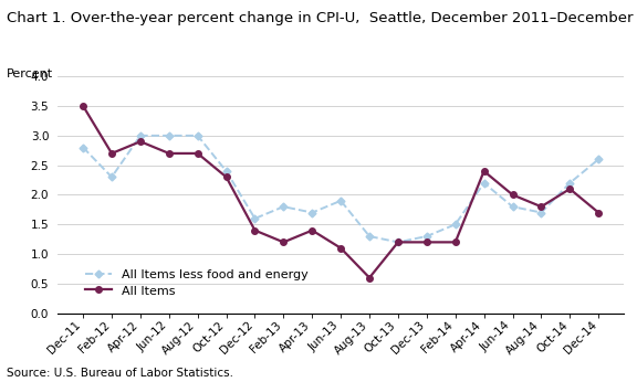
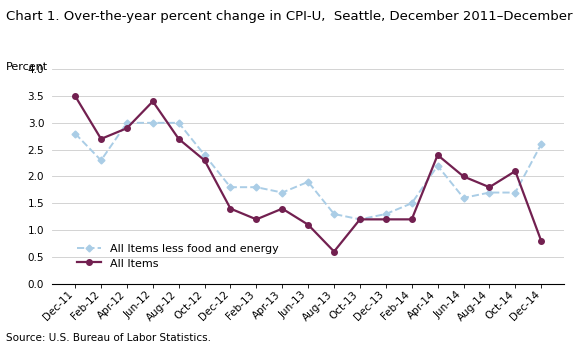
All Items/Jun-12: 2.7 -> 3.4
All Items less food and energy/Dec-12: 1.6 -> 1.8
All Items less food and energy/Jun-14: 1.8 -> 1.6
All Items less food and energy/Oct-14: 2.2 -> 1.7
All Items/Dec-14: 1.7 -> 0.8
